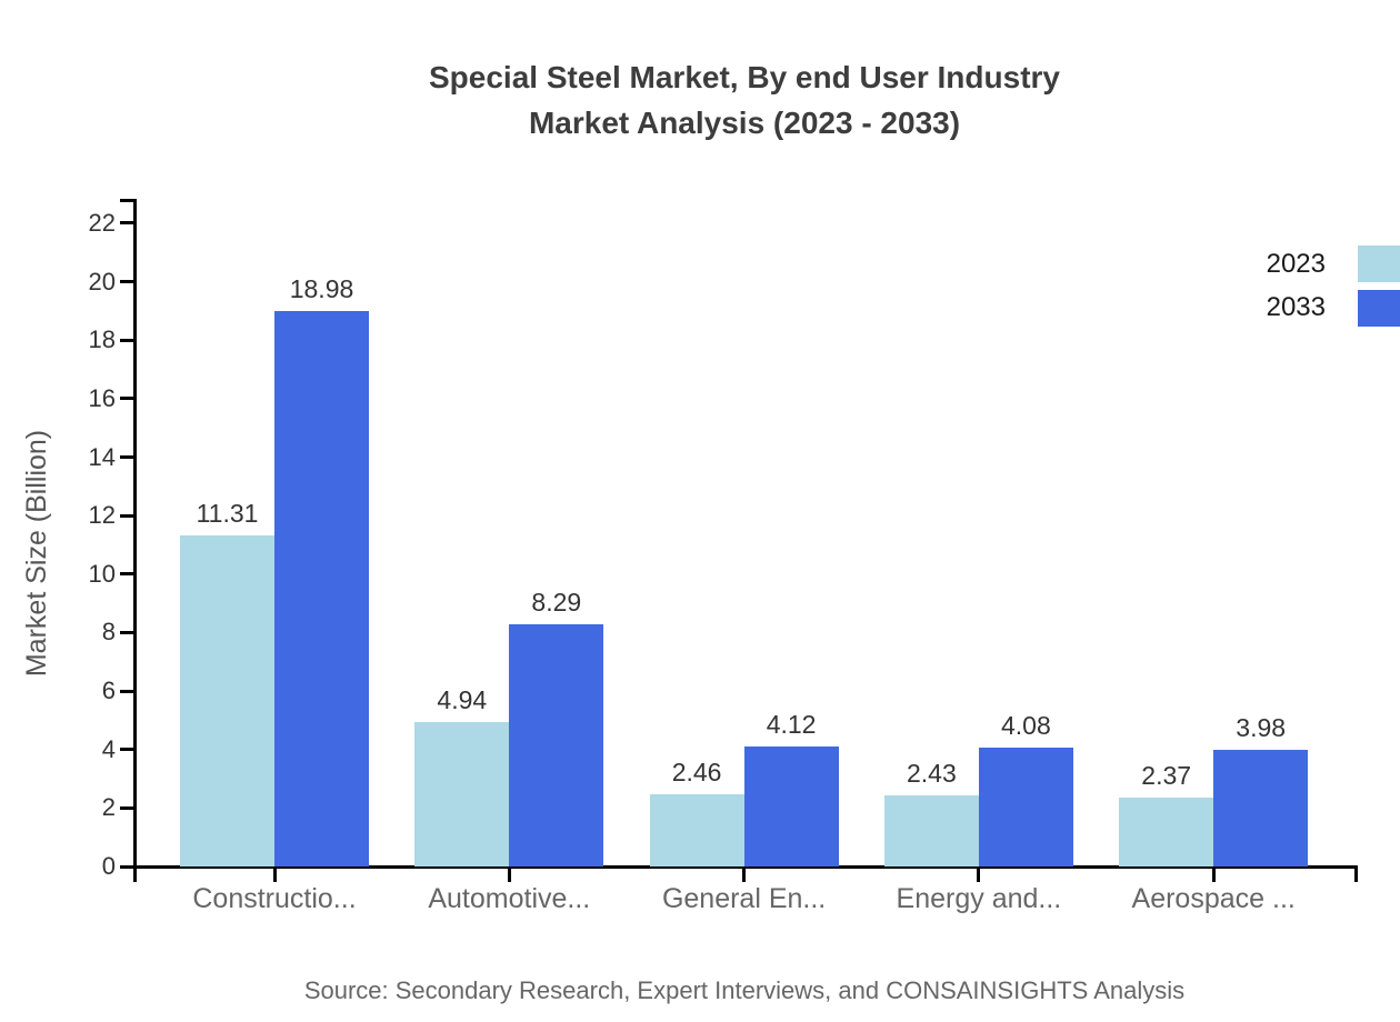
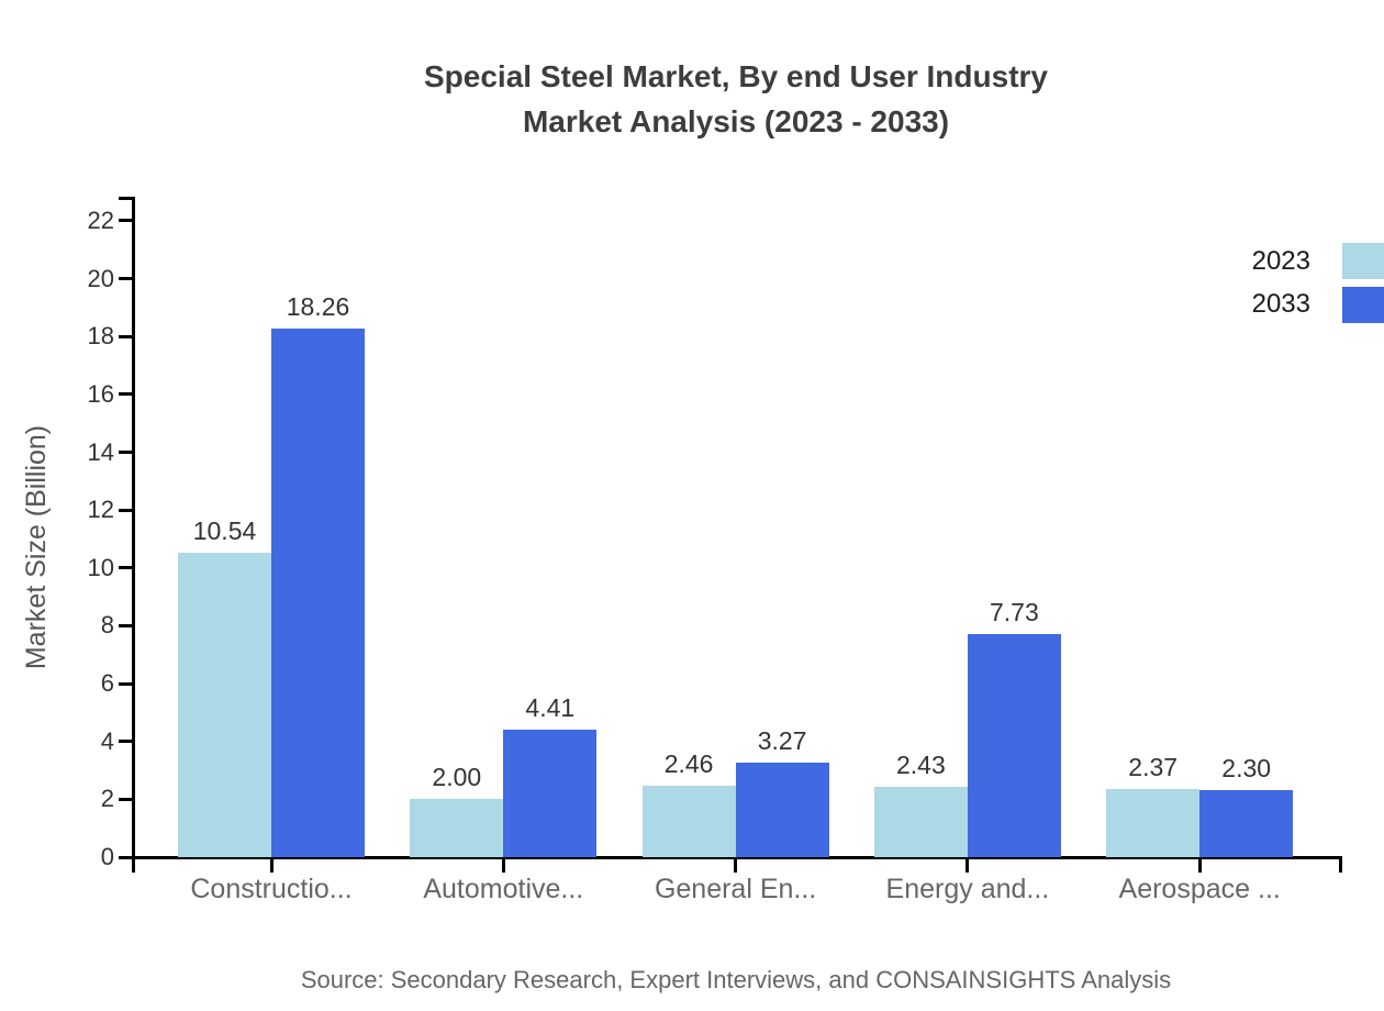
2023/Constructio...: 11.31 -> 10.54
2033/Constructio...: 18.98 -> 18.26
2023/Automotive...: 4.94 -> 2.00
2033/Automotive...: 8.29 -> 4.41
2033/General En...: 4.12 -> 3.27
2033/Energy and...: 4.08 -> 7.73
2033/Aerospace ...: 3.98 -> 2.30
